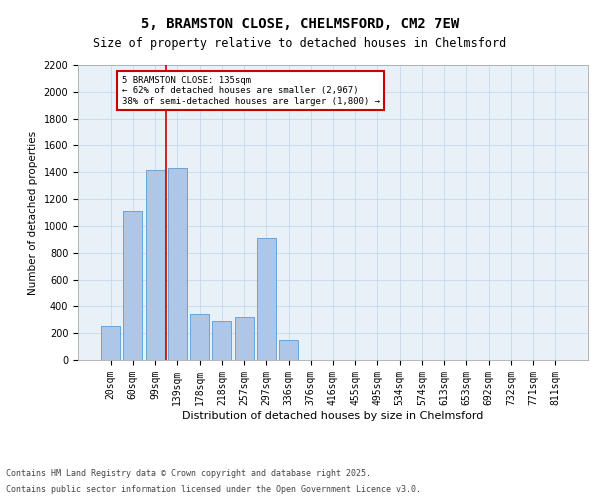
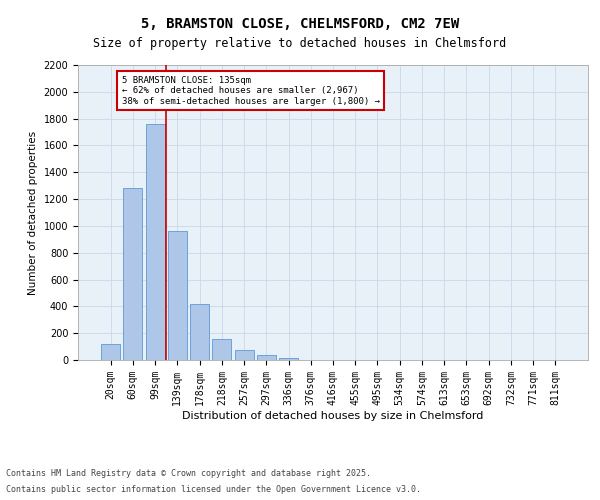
20sqm: 250 -> 120
60sqm: 1110 -> 1280
99sqm: 1420 -> 1760
139sqm: 1430 -> 960
178sqm: 340 -> 420
218sqm: 290 -> 160
257sqm: 320 -> 80
297sqm: 910 -> 40
336sqm: 150 -> 20
